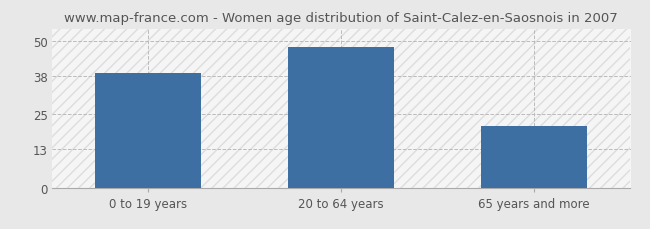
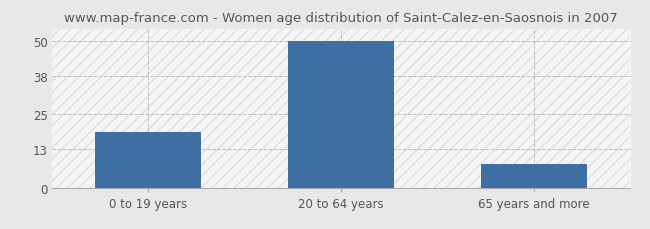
0 to 19 years: 39 -> 19
20 to 64 years: 48 -> 50
65 years and more: 21 -> 8
